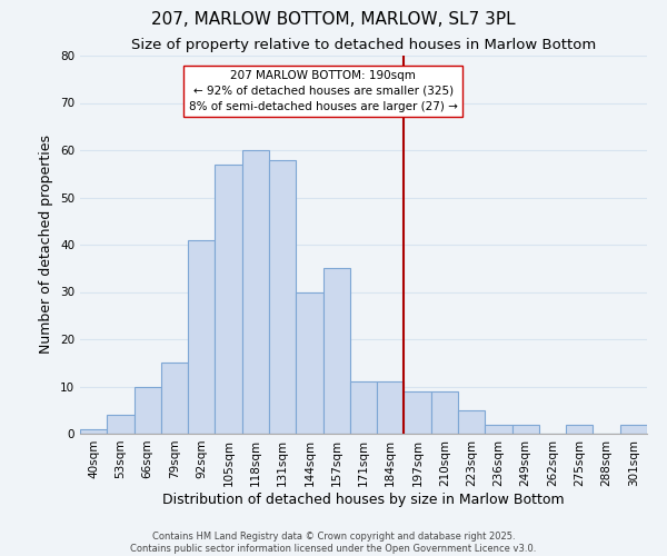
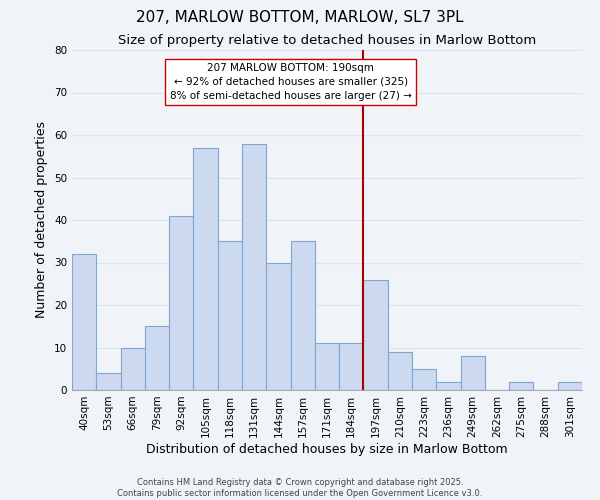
40sqm: 1 -> 32
118sqm: 60 -> 35
197sqm: 9 -> 26
249sqm: 2 -> 8
